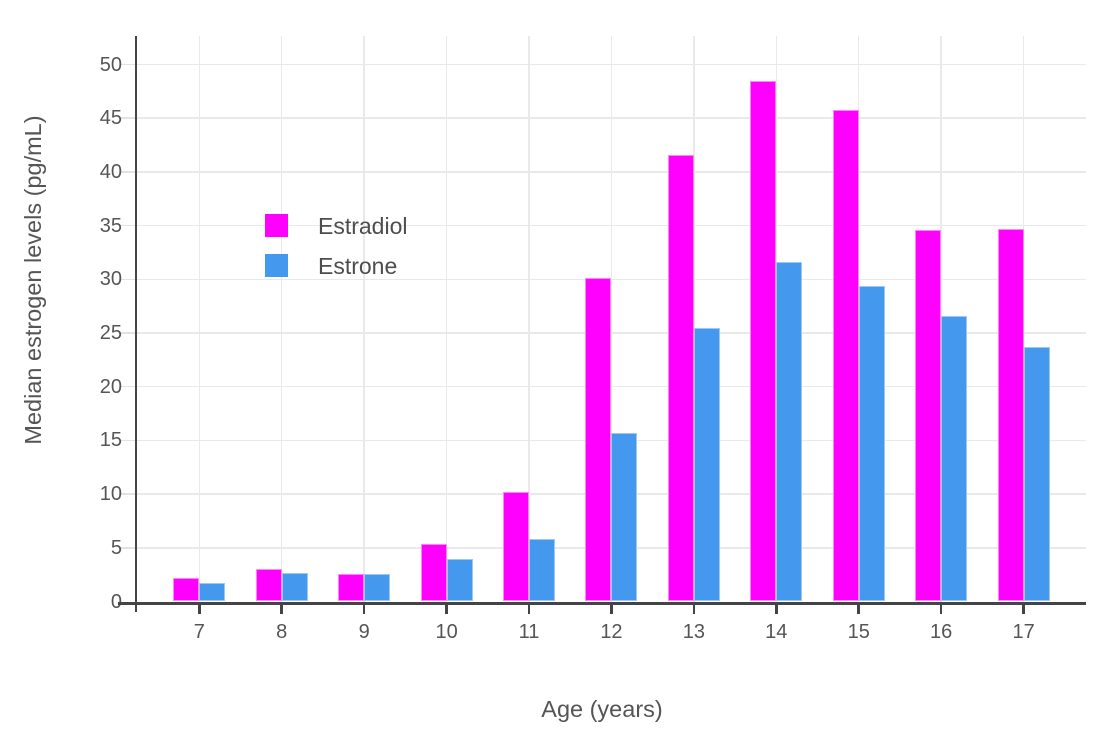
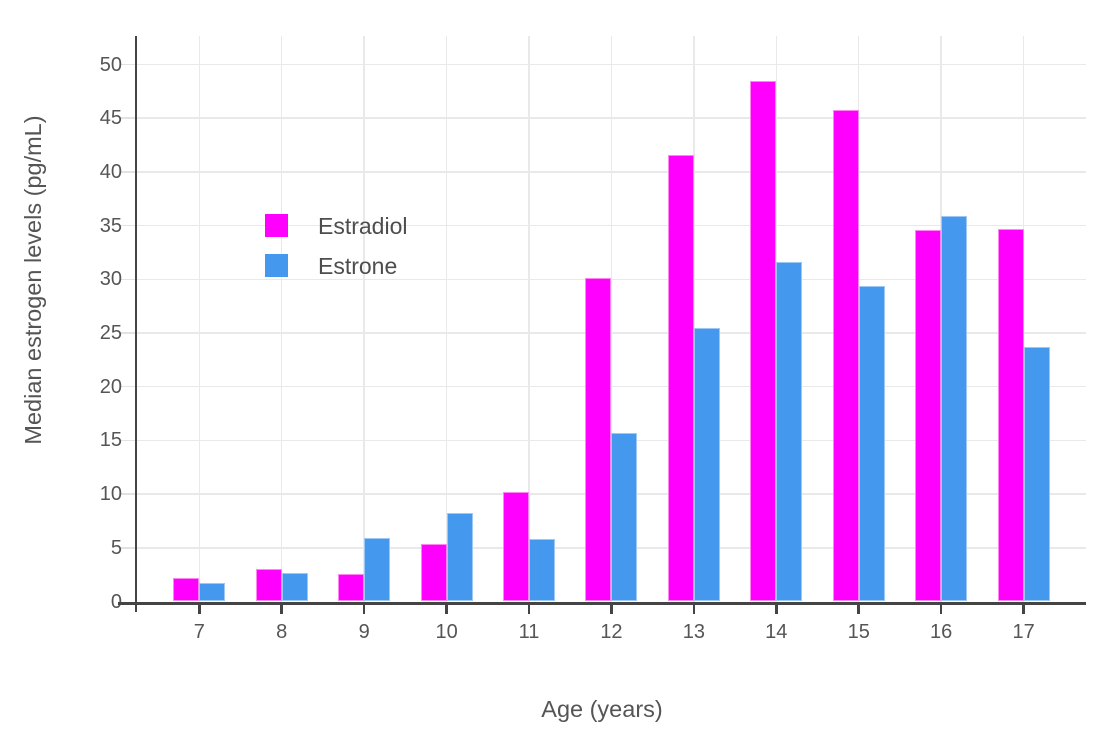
Estrone/9: 2.6 -> 5.9
Estrone/10: 4.0 -> 8.2
Estrone/16: 26.6 -> 35.9
